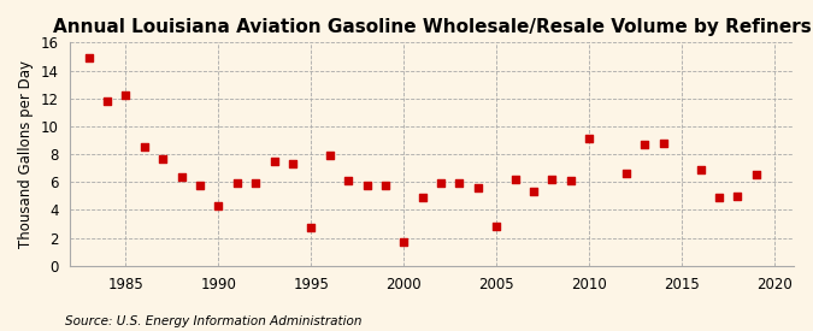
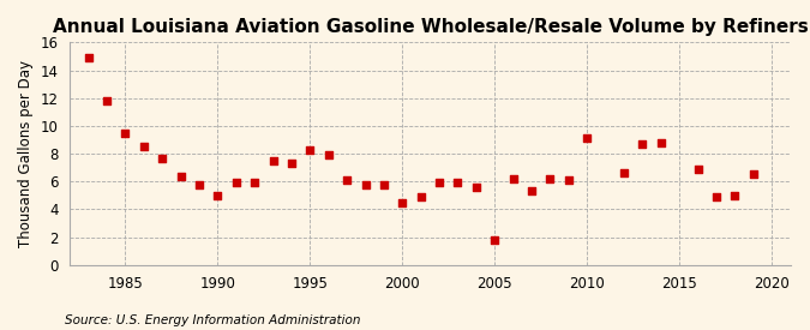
1985: 12.2 -> 9.5
1990: 4.3 -> 5.0
1995: 2.7 -> 8.3
2000: 1.7 -> 4.5
2005: 2.8 -> 1.8
